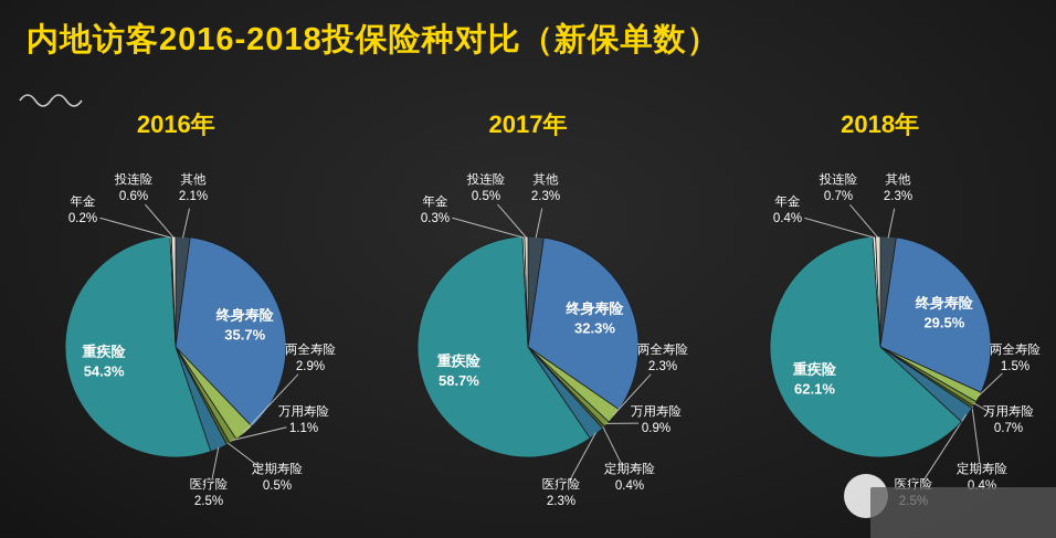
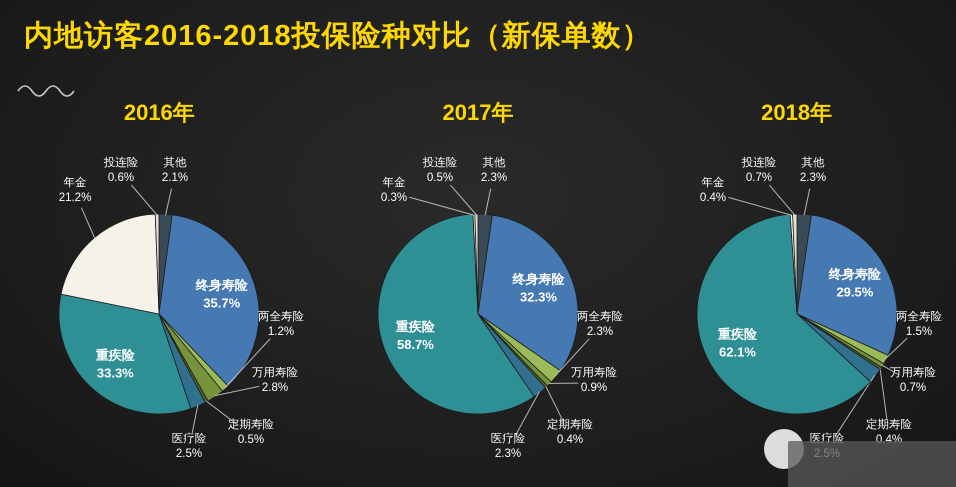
2016年/两全寿险: 2.9% -> 1.2%
2016年/万用寿险: 1.1% -> 2.8%
2016年/重疾险: 54.3% -> 33.3%
2016年/年金: 0.2% -> 21.2%
